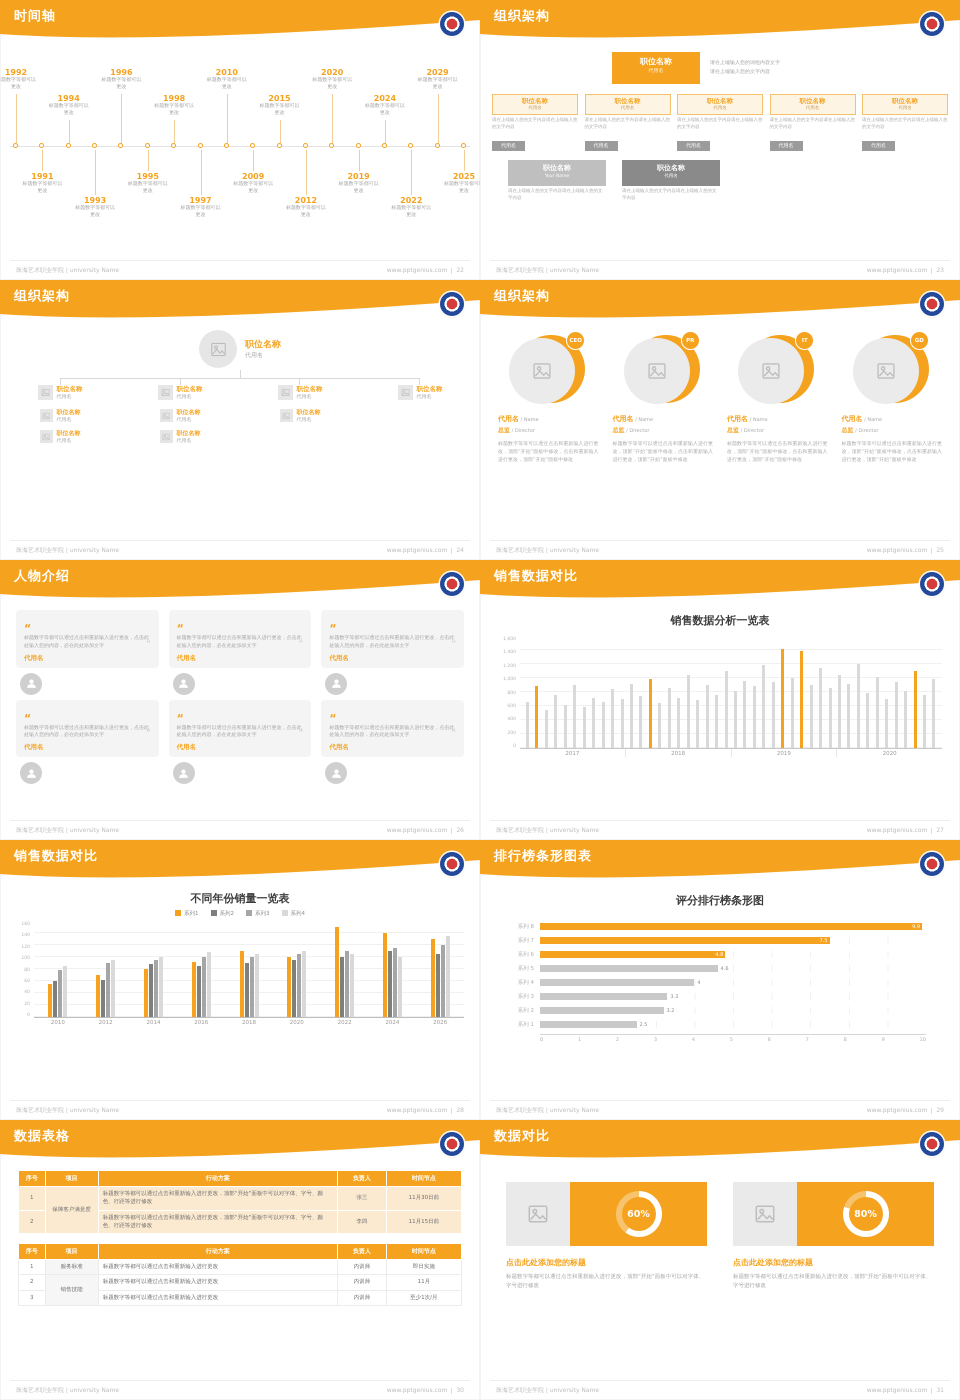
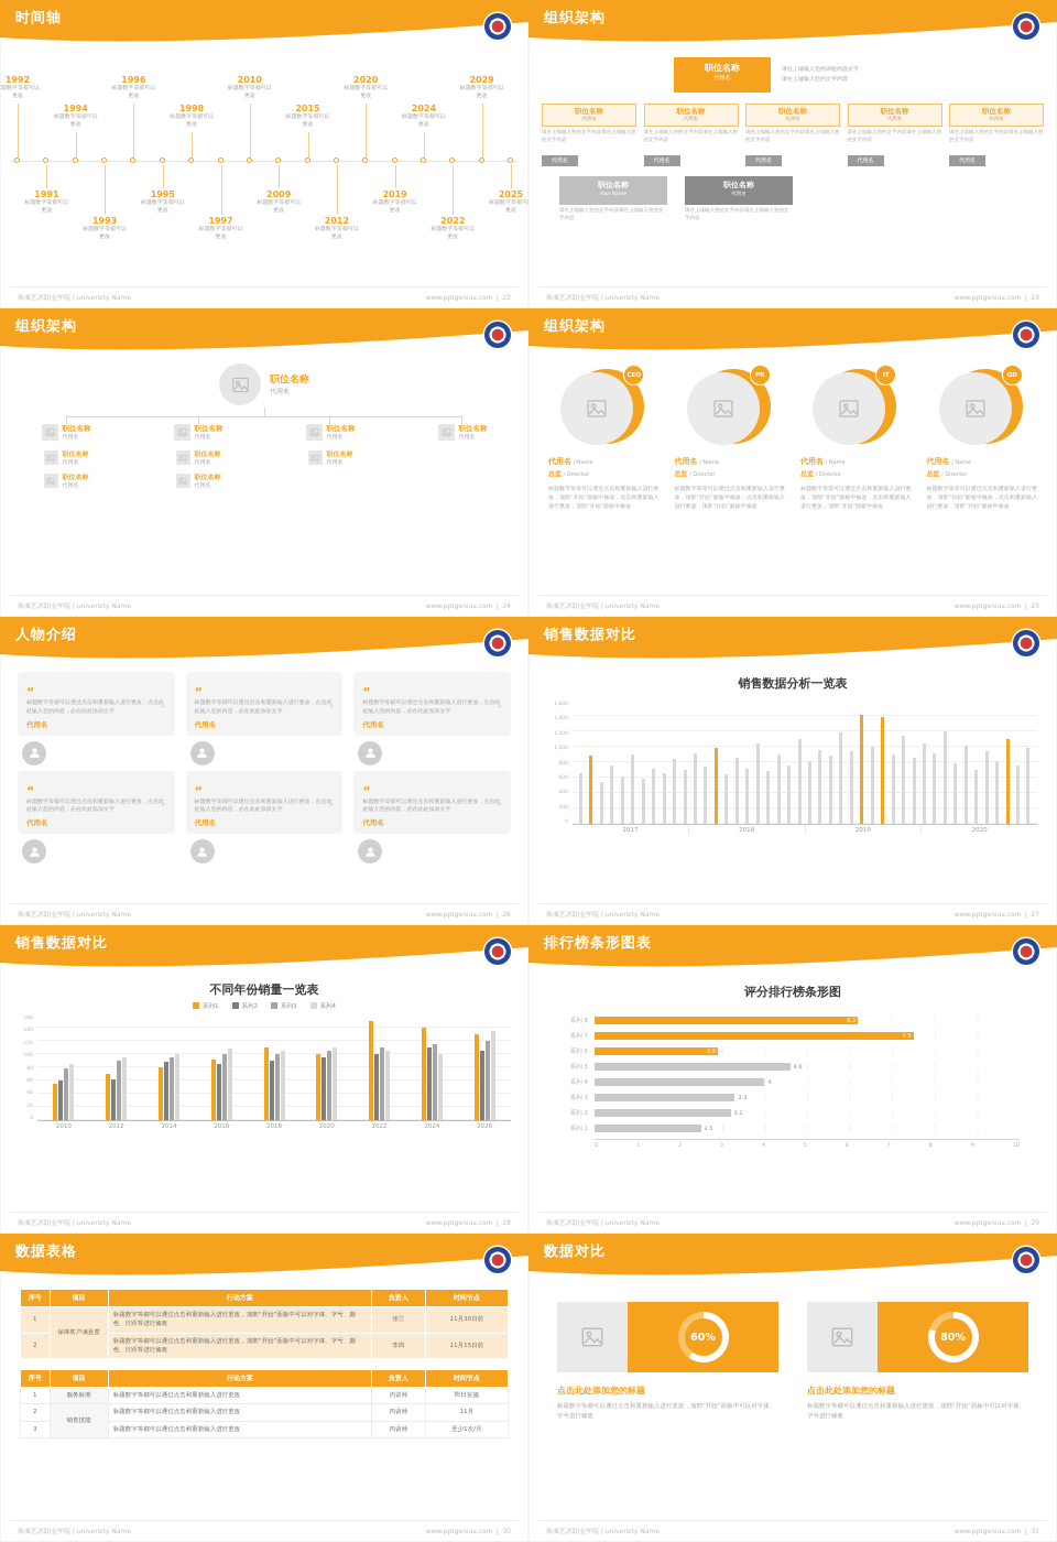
评分排行榜条形图/系列 8: 9.9 -> 6.2
评分排行榜条形图/系列 6: 4.8 -> 2.9
